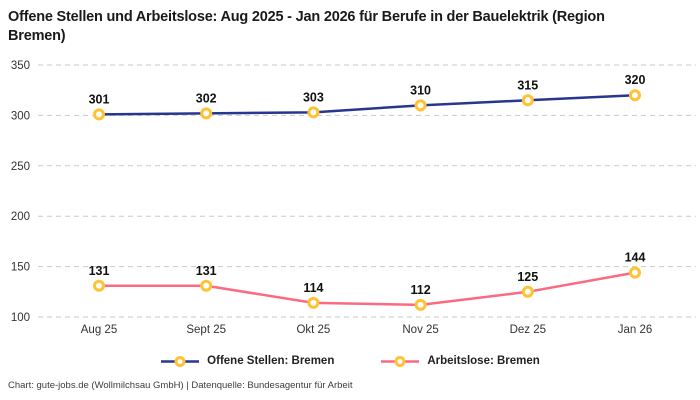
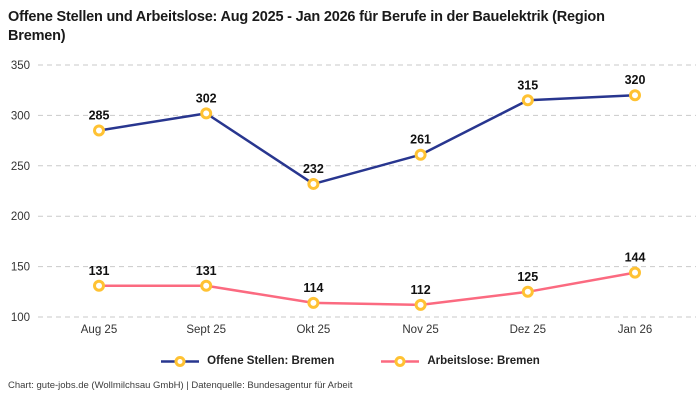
Offene Stellen: Bremen/Aug 25: 301 -> 285
Offene Stellen: Bremen/Okt 25: 303 -> 232
Offene Stellen: Bremen/Nov 25: 310 -> 261
